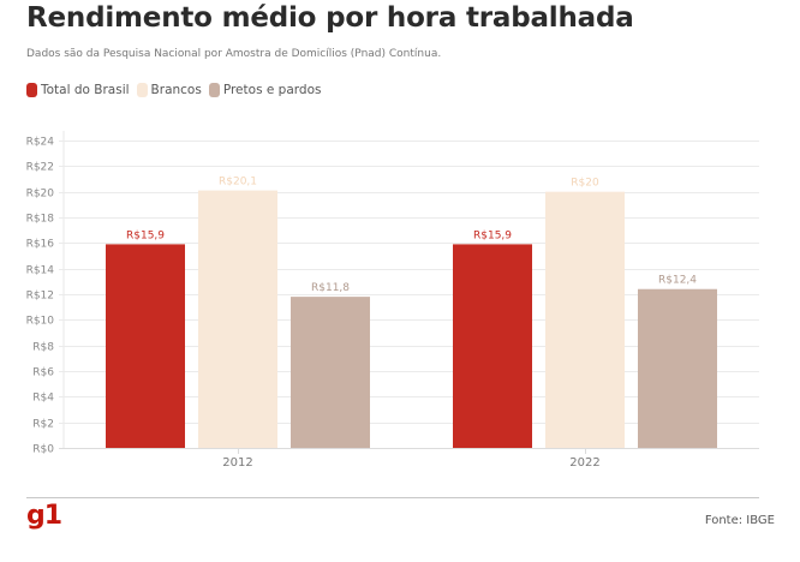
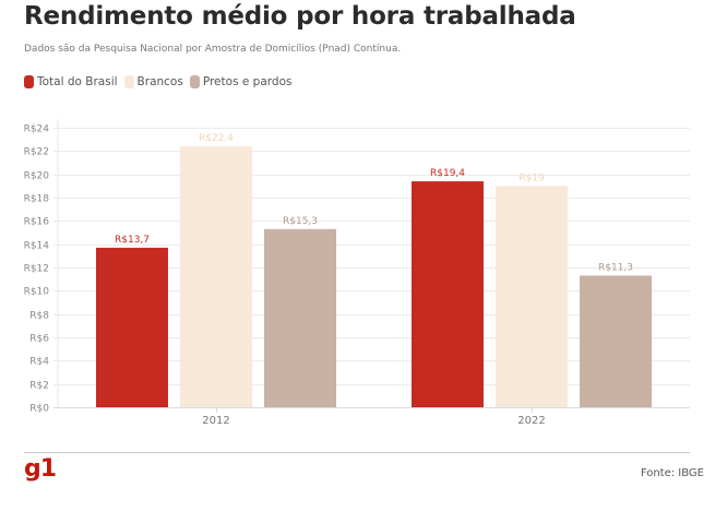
Total do Brasil/2012: 15,9 -> 13,7
Brancos/2012: 20,1 -> 22,4
Pretos e pardos/2012: 11,8 -> 15,3
Total do Brasil/2022: 15,9 -> 19,4
Brancos/2022: 20 -> 19
Pretos e pardos/2022: 12,4 -> 11,3
